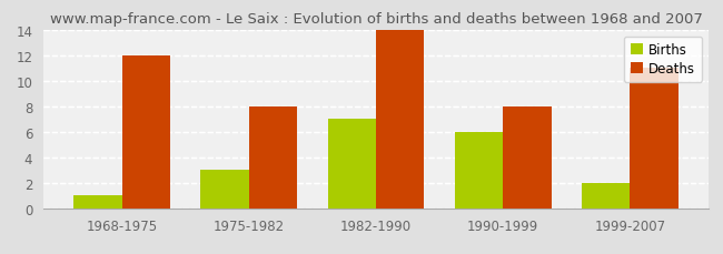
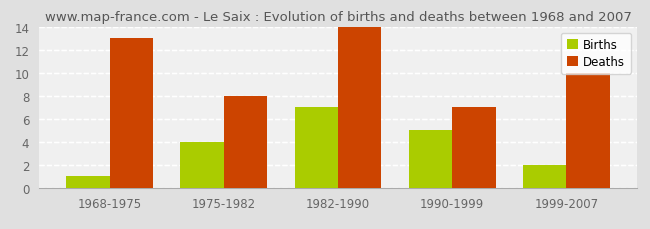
Deaths/1968-1975: 12 -> 13
Births/1975-1982: 3 -> 4
Births/1990-1999: 6 -> 5
Deaths/1990-1999: 8 -> 7
Deaths/1999-2007: 11 -> 10
